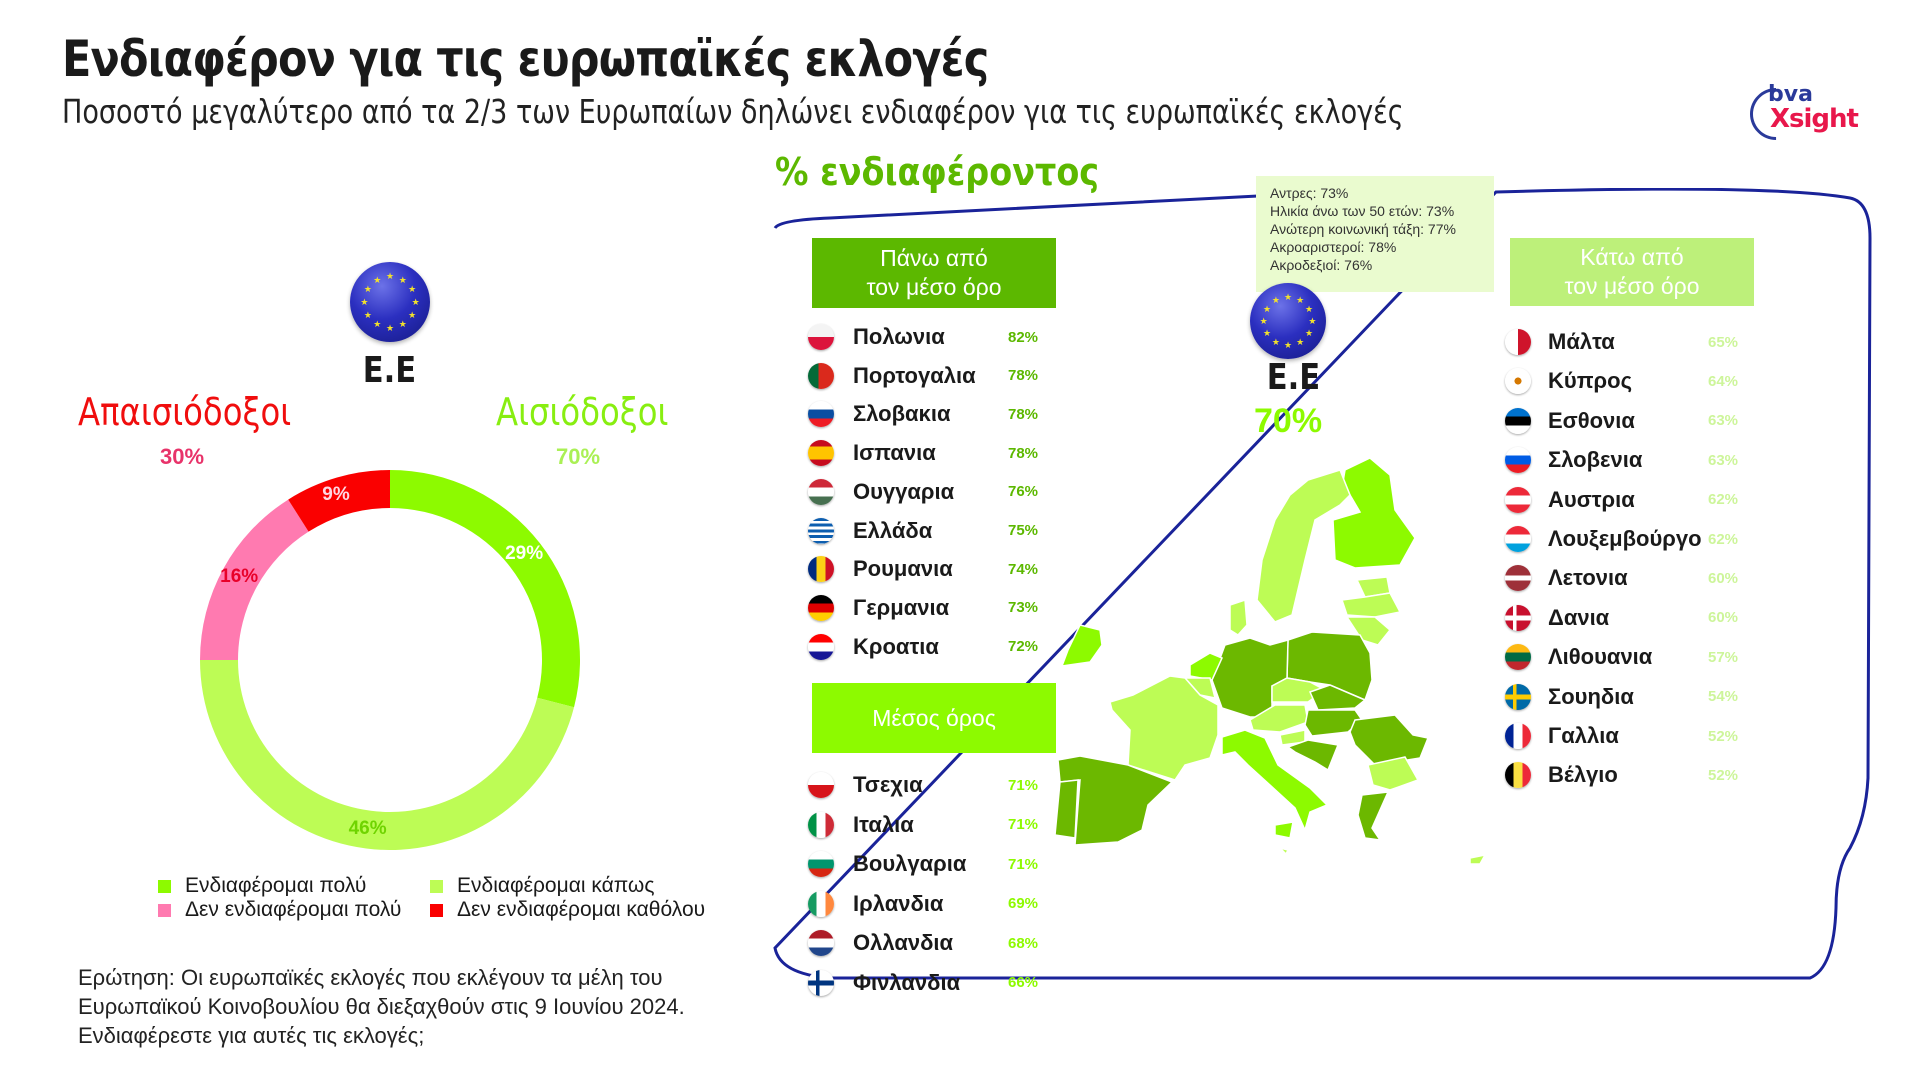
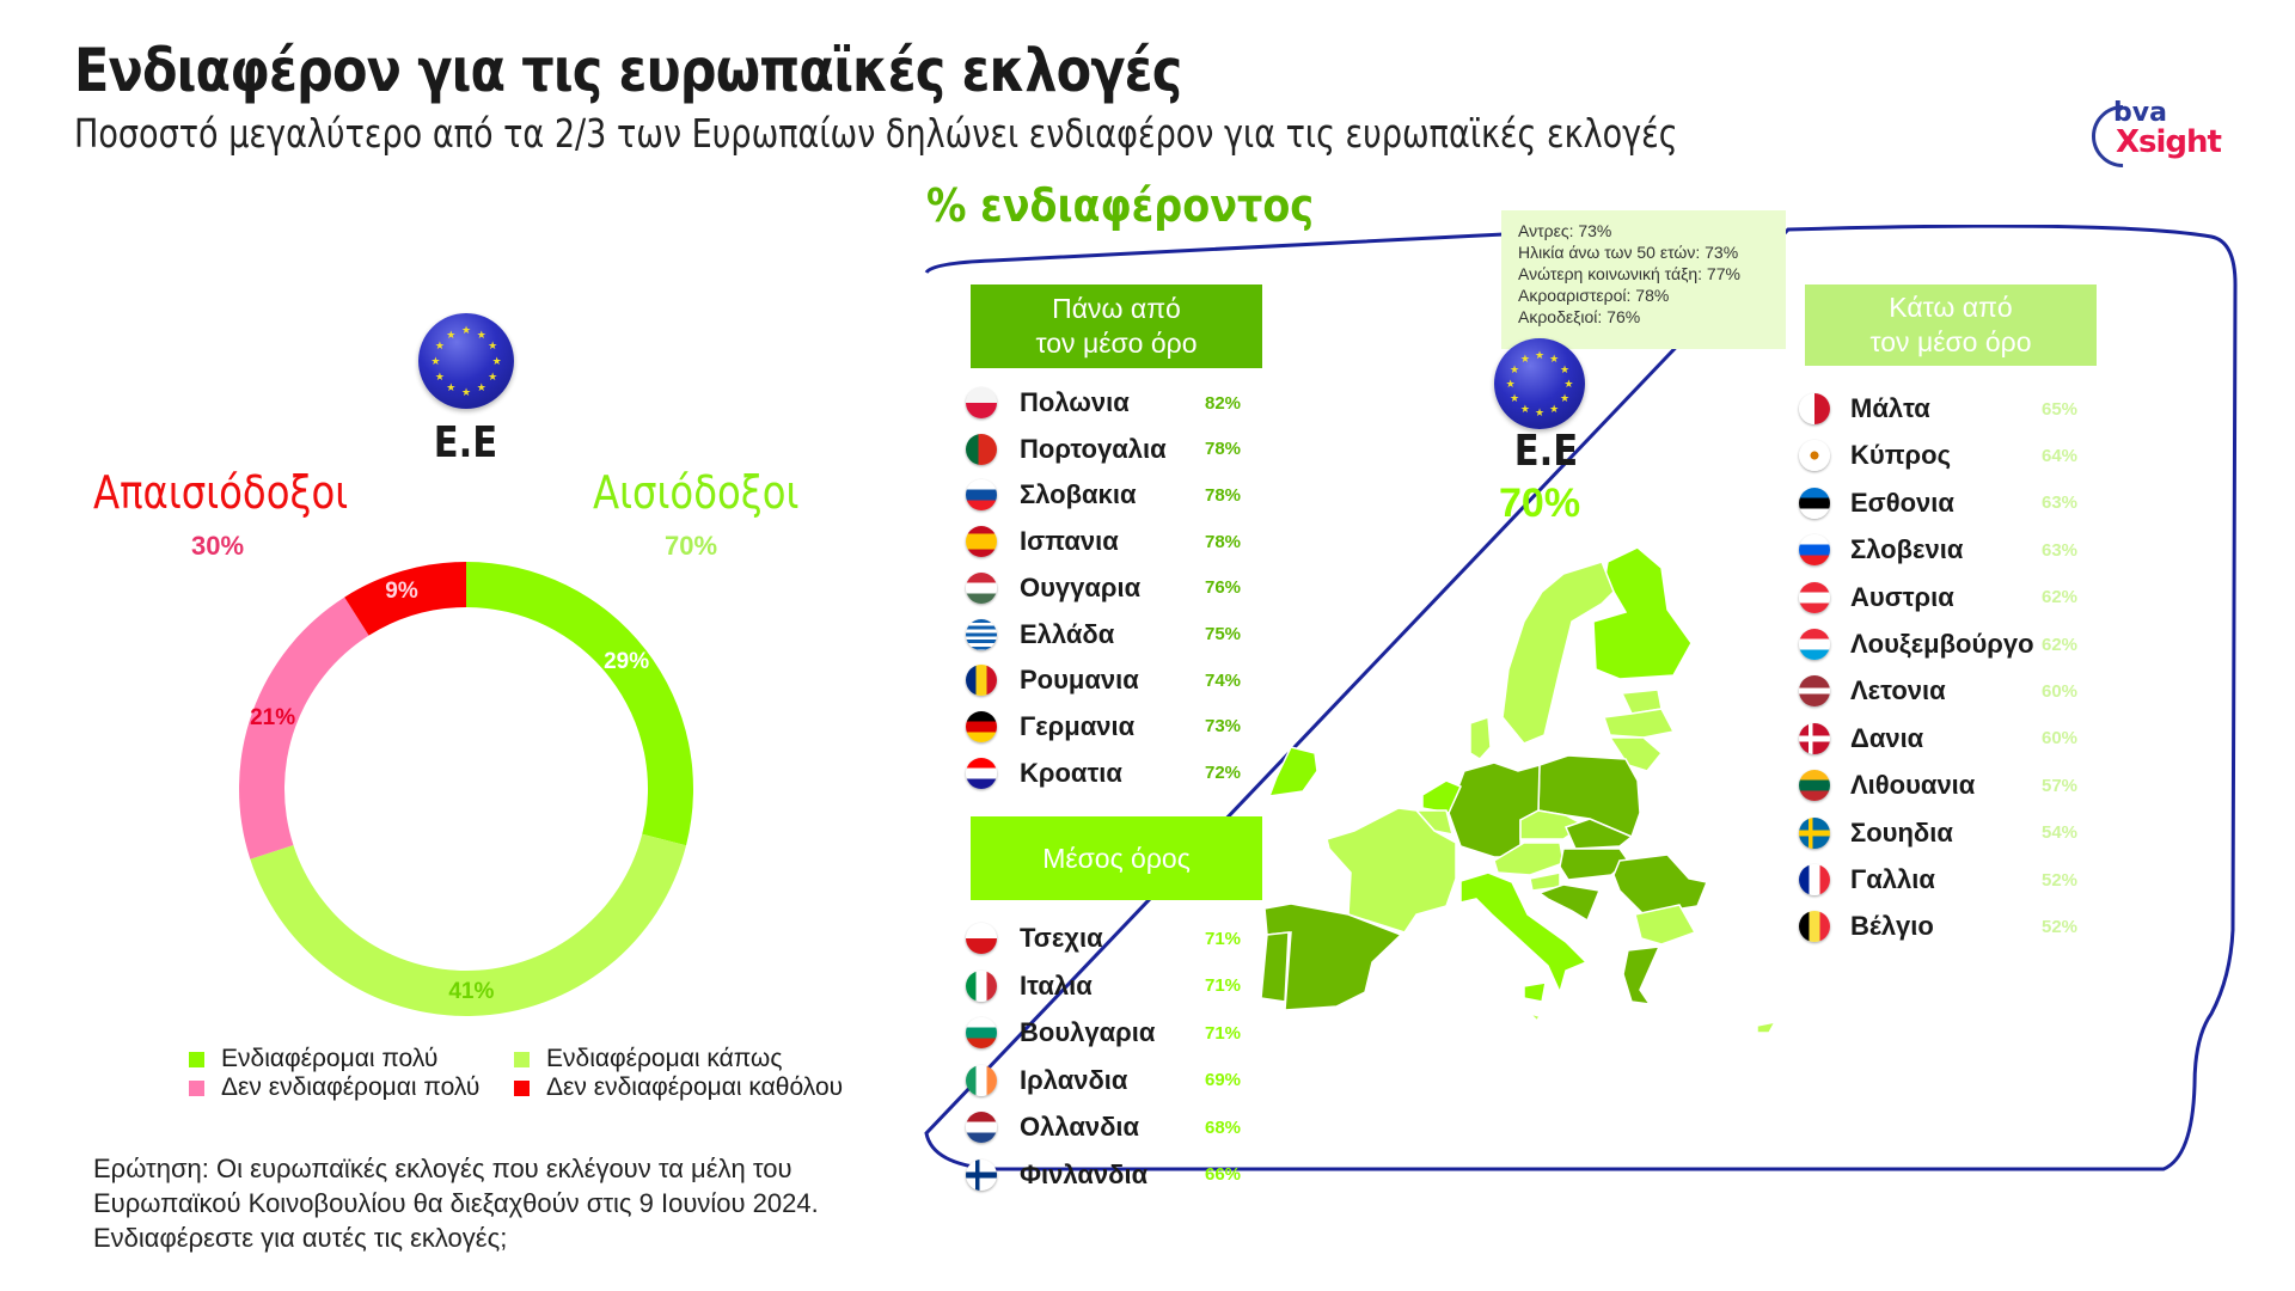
Ε.Ε/Ενδιαφέρομαι κάπως: 46% -> 41%
Ε.Ε/Δεν ενδιαφέρομαι πολύ: 16% -> 21%
